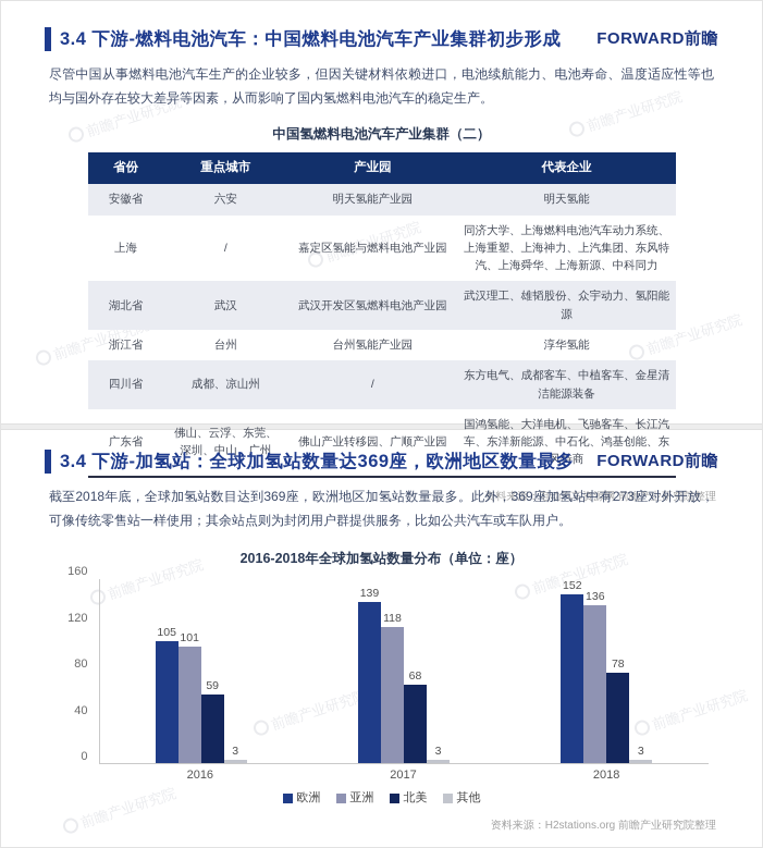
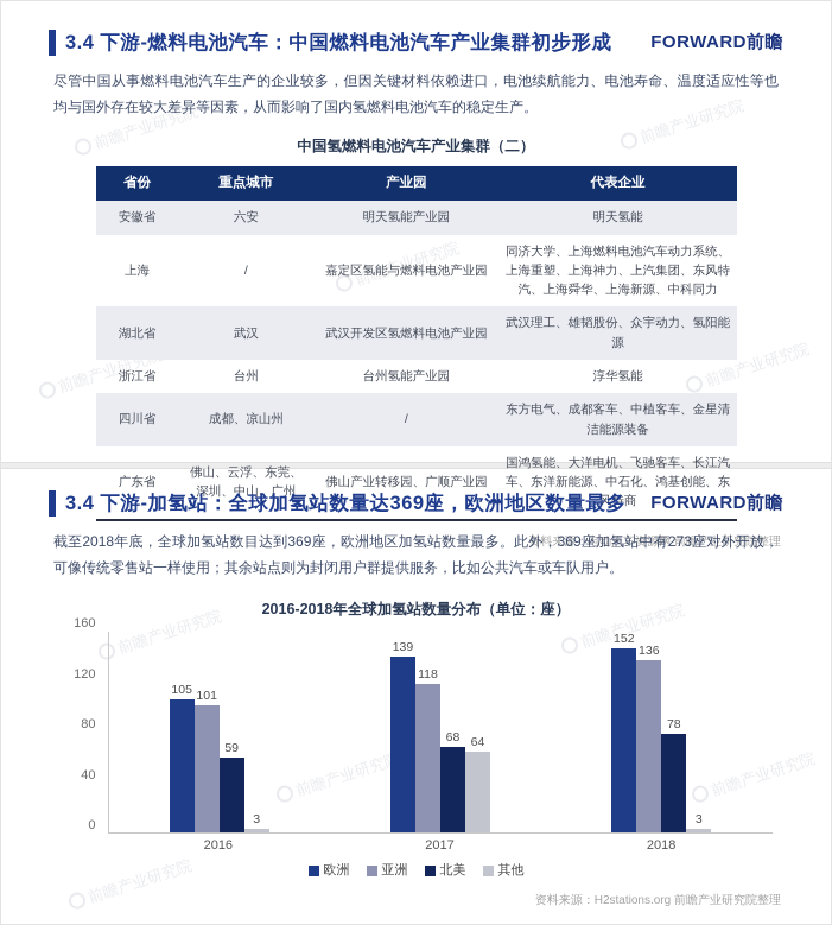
其他/2017: 3 -> 64
